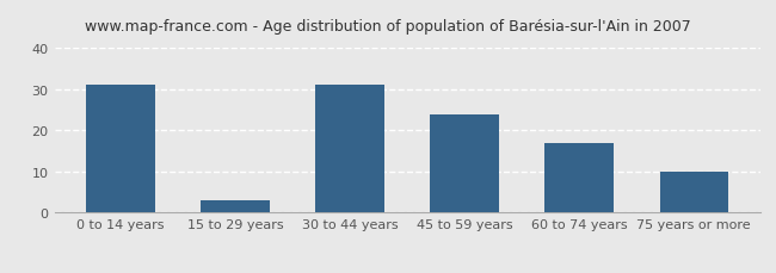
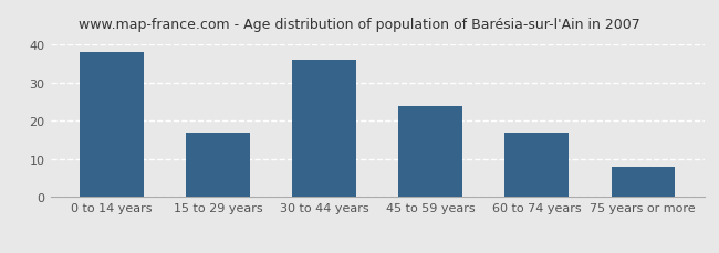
0 to 14 years: 31 -> 38
15 to 29 years: 3 -> 17
30 to 44 years: 31 -> 36
75 years or more: 10 -> 8
